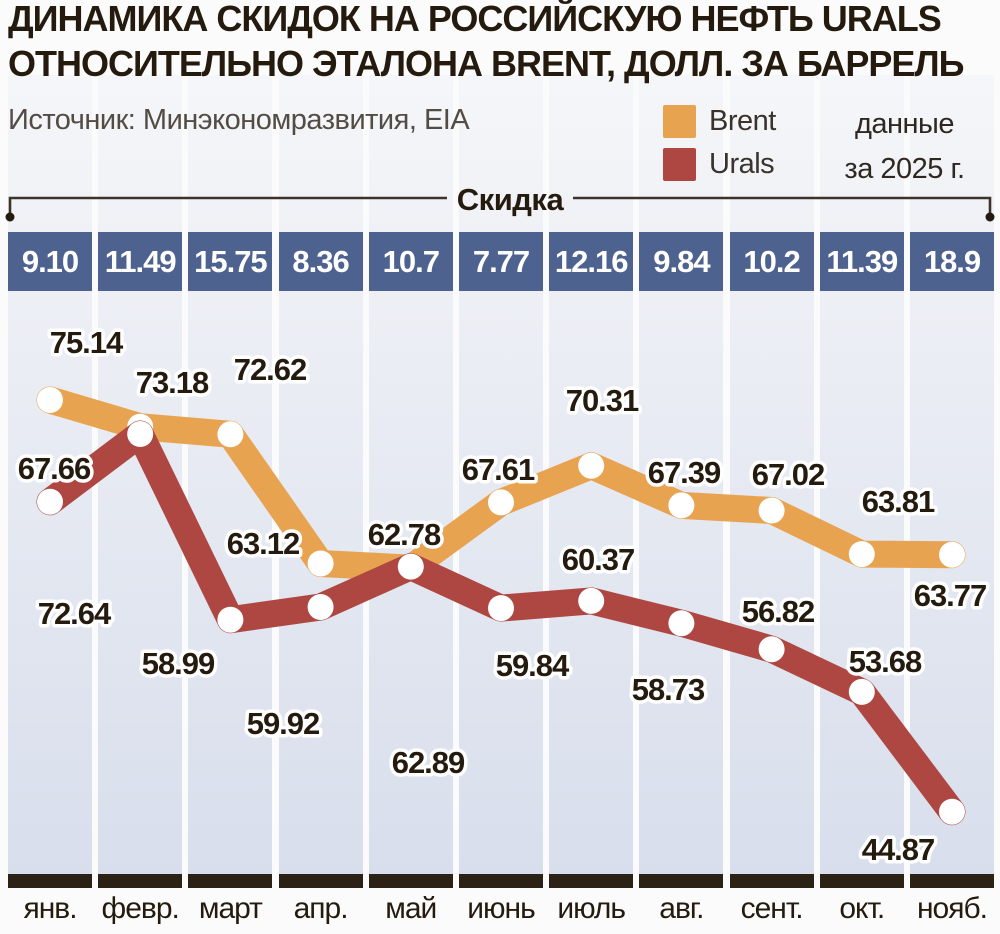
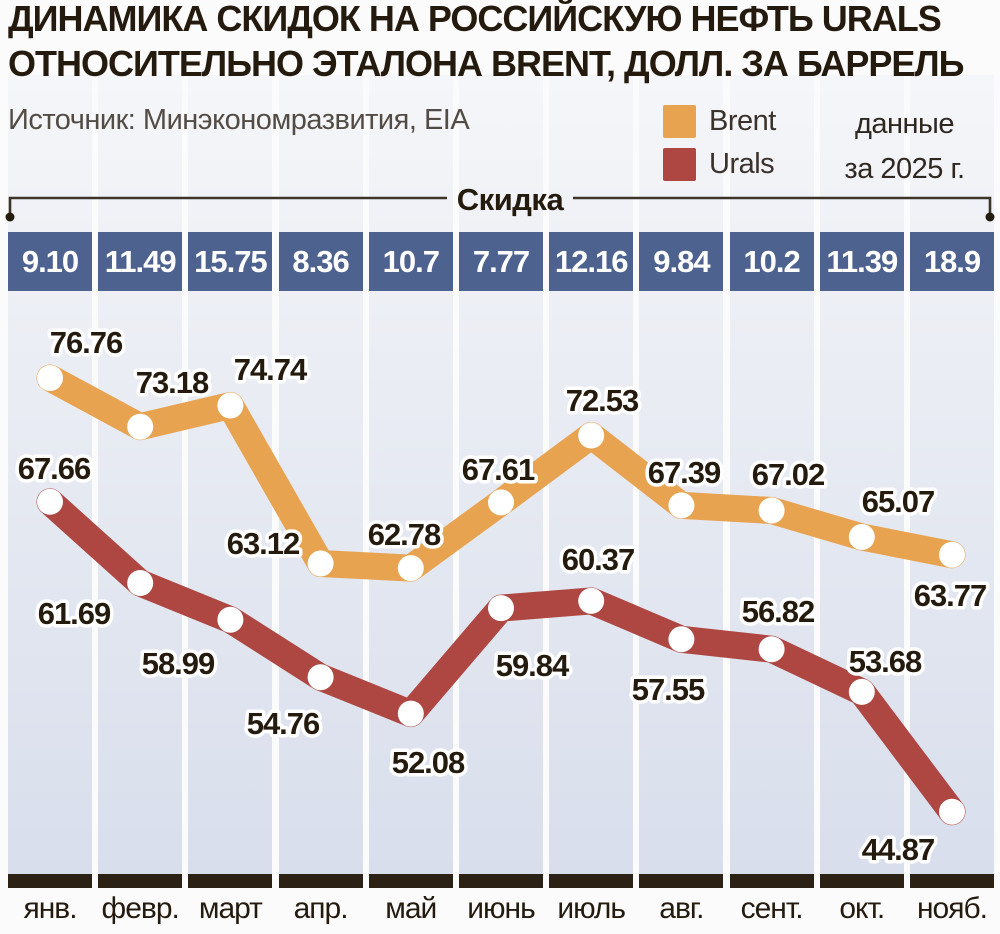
Brent/янв.: 75.14 -> 76.76
Urals/февр.: 72.64 -> 61.69
Brent/март: 72.62 -> 74.74
Urals/апр.: 59.92 -> 54.76
Urals/май: 62.89 -> 52.08
Brent/июль: 70.31 -> 72.53
Urals/авг.: 58.73 -> 57.55
Brent/окт.: 63.81 -> 65.07
